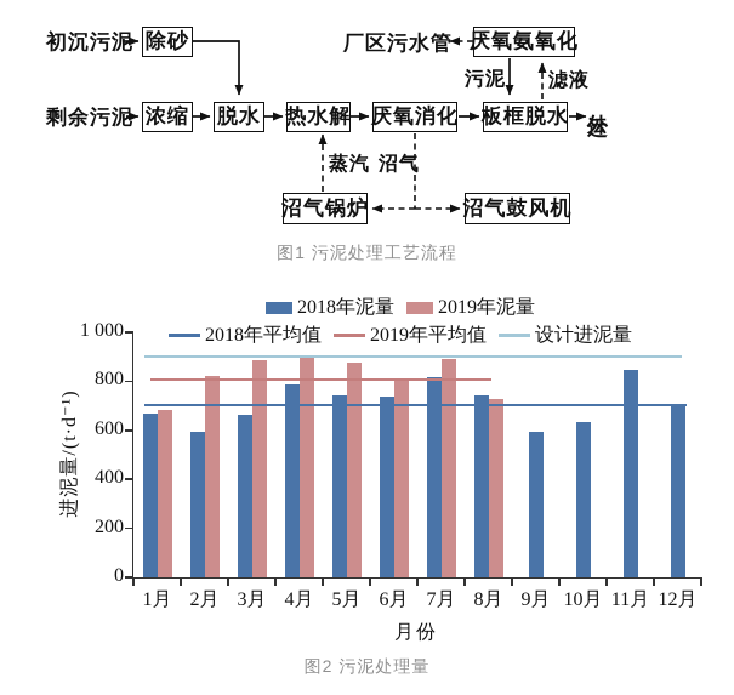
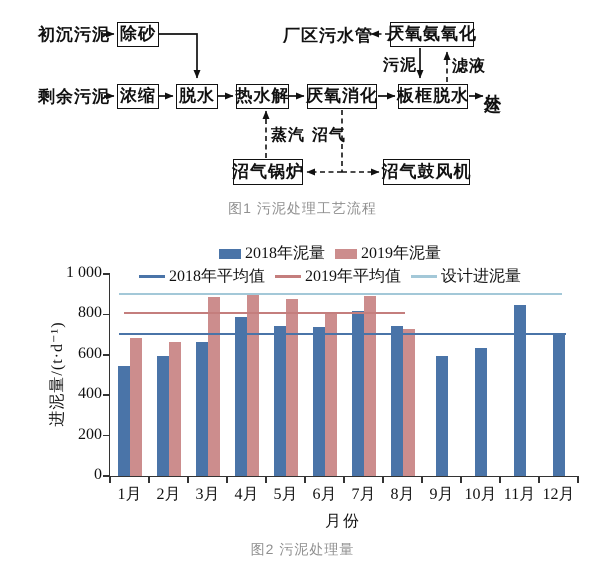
2018年泥量/1月: 670 -> 540
2019年泥量/2月: 820 -> 660
